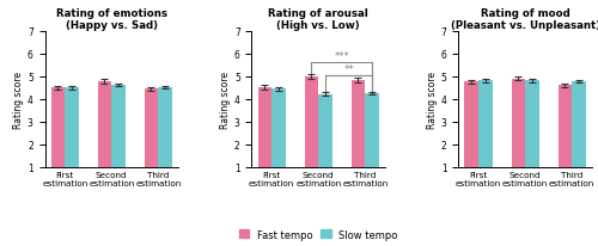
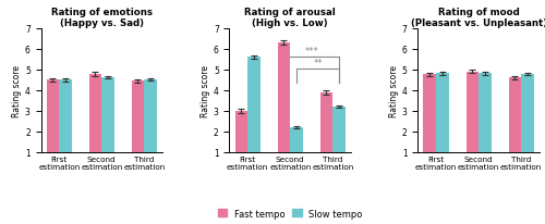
Rating of arousal (High vs. Low)/Fast tempo/First estimation: 4.5 -> 3.0
Rating of arousal (High vs. Low)/Slow tempo/First estimation: 4.5 -> 5.6
Rating of arousal (High vs. Low)/Fast tempo/Second estimation: 5.0 -> 6.3
Rating of arousal (High vs. Low)/Slow tempo/Second estimation: 4.2 -> 2.2
Rating of arousal (High vs. Low)/Fast tempo/Third estimation: 4.8 -> 3.9
Rating of arousal (High vs. Low)/Slow tempo/Third estimation: 4.2 -> 3.2
